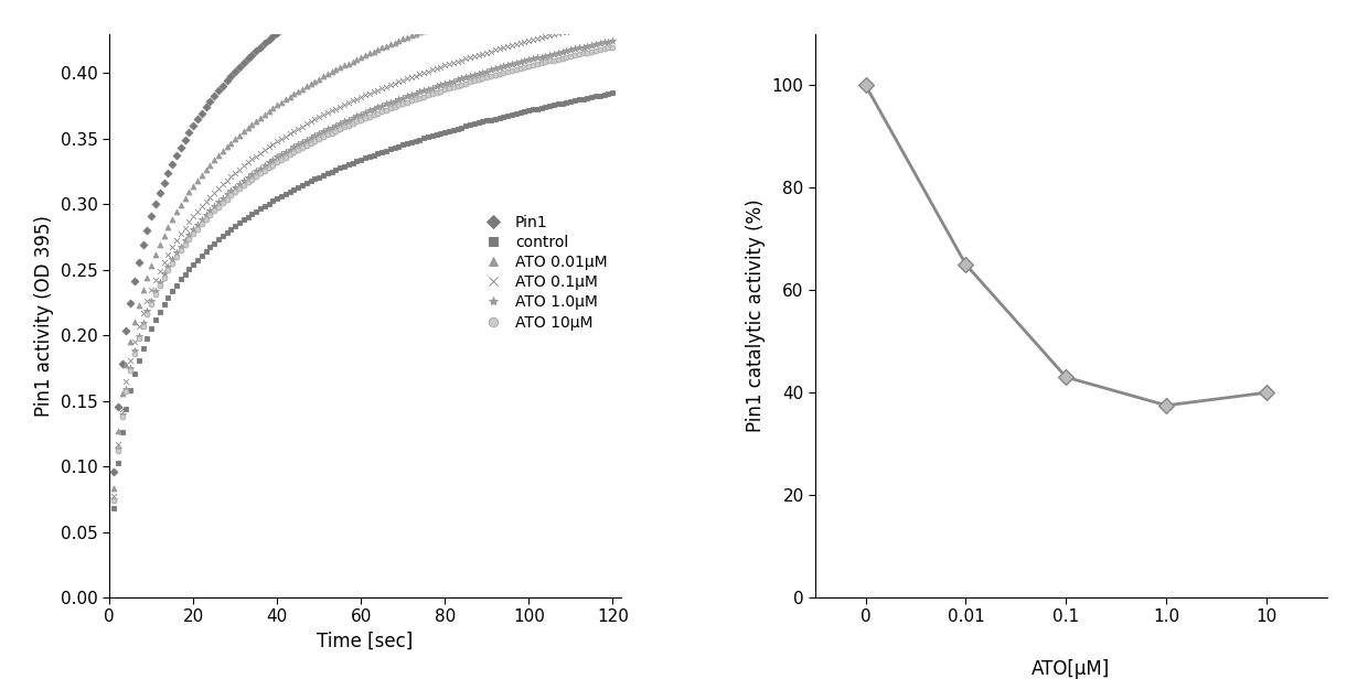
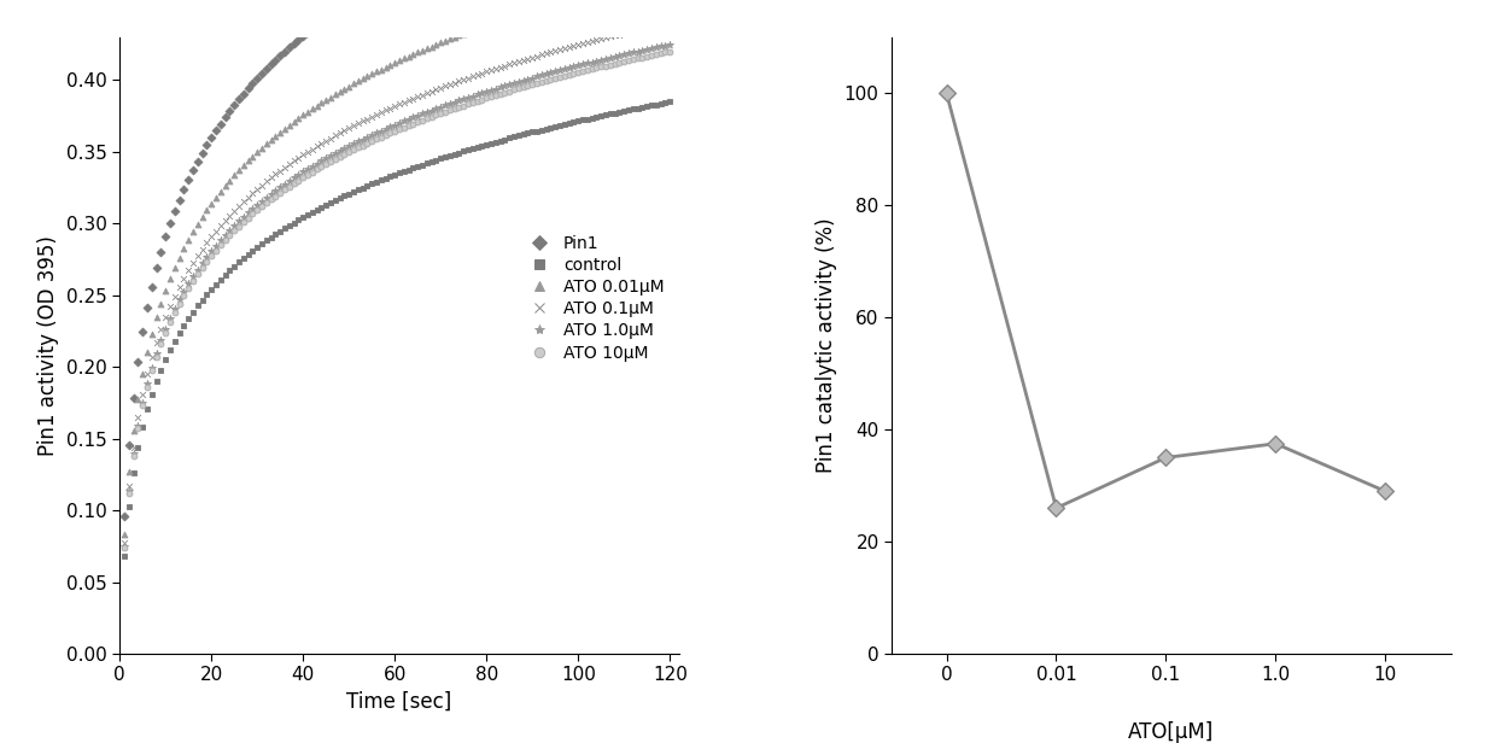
0.01: 65.0 -> 26.0
0.1: 43.0 -> 35.0
10: 40.0 -> 29.0
